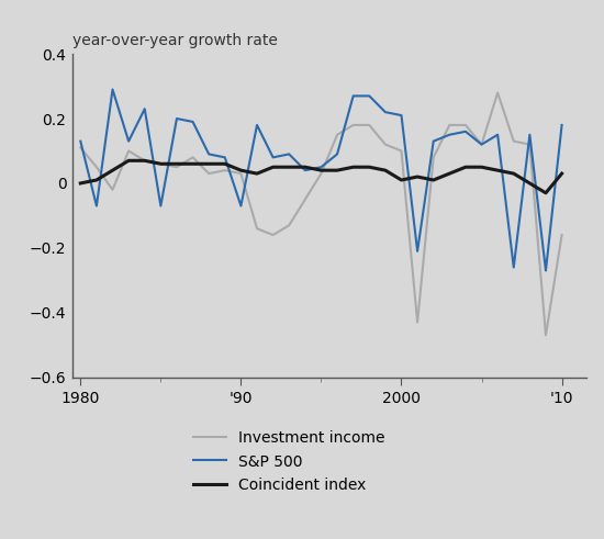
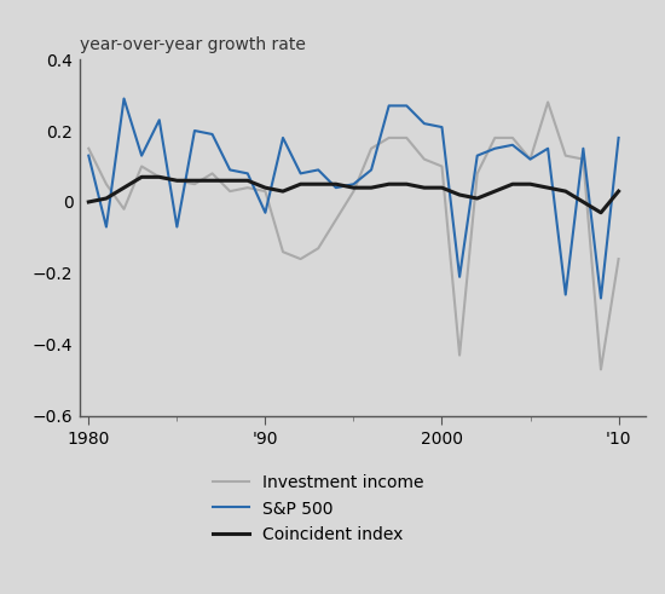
Investment income/1980: 0.11 -> 0.15
S&P 500/'90: -0.07 -> -0.03
Coincident index/2000: 0.01 -> 0.04
